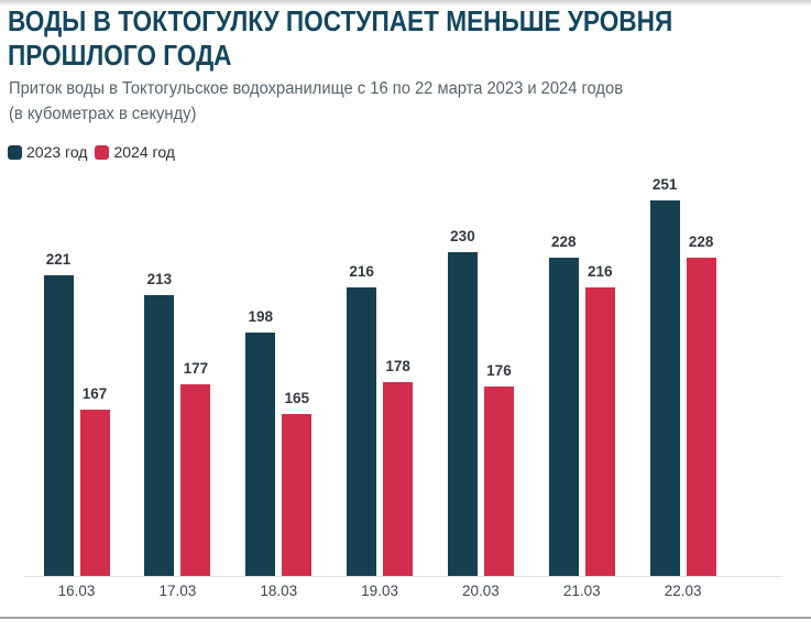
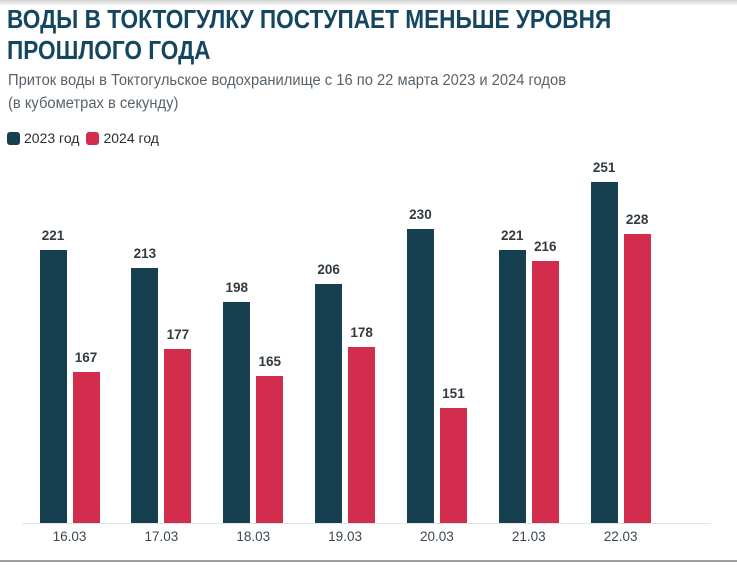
2023 год/19.03: 216 -> 206
2024 год/20.03: 176 -> 151
2023 год/21.03: 228 -> 221
